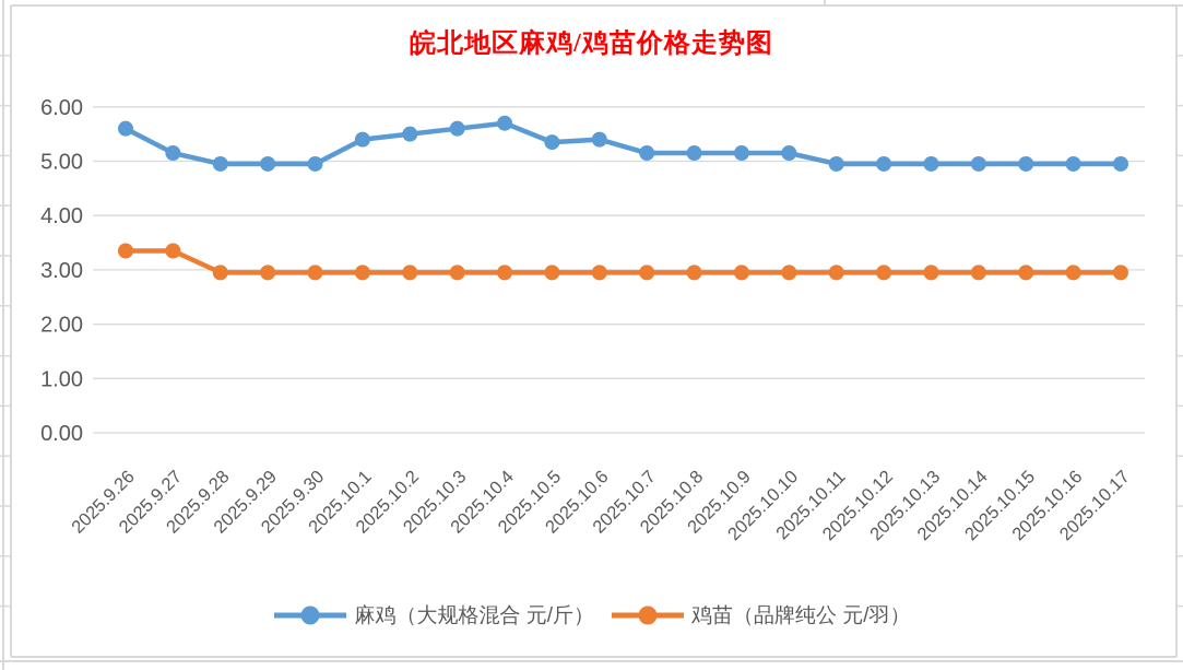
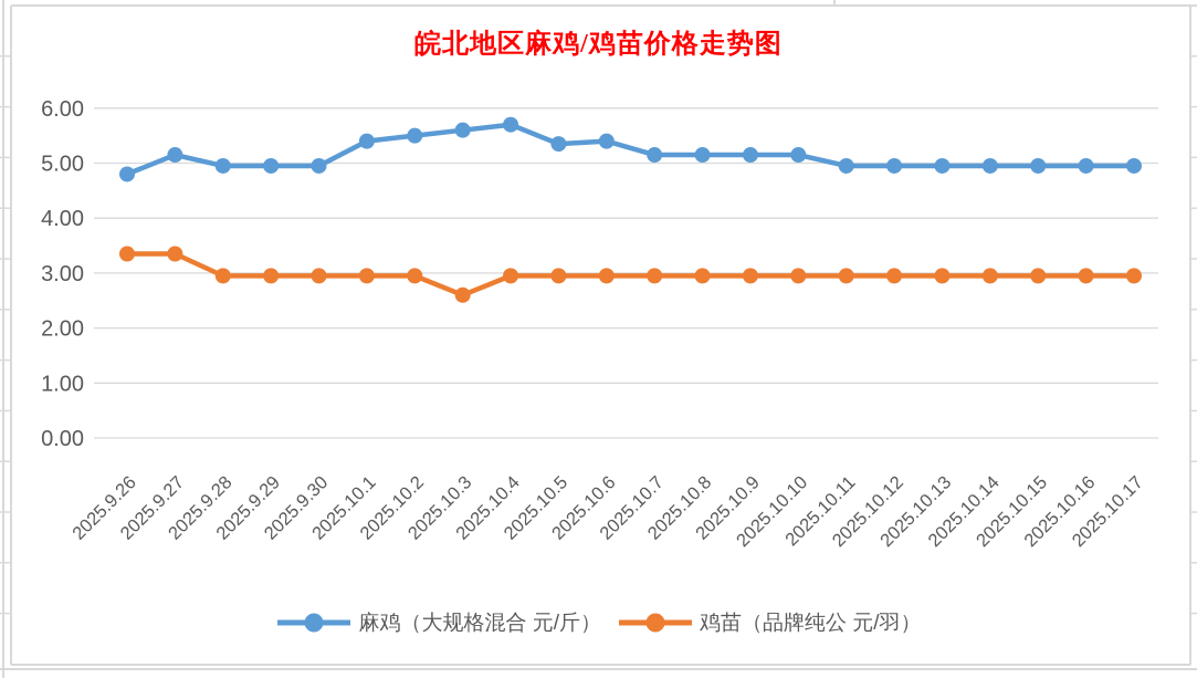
麻鸡（大规格混合 元/斤）/2025.9.26: 5.6 -> 4.8
鸡苗（品牌纯公 元/羽）/2025.10.3: 3.0 -> 2.6
